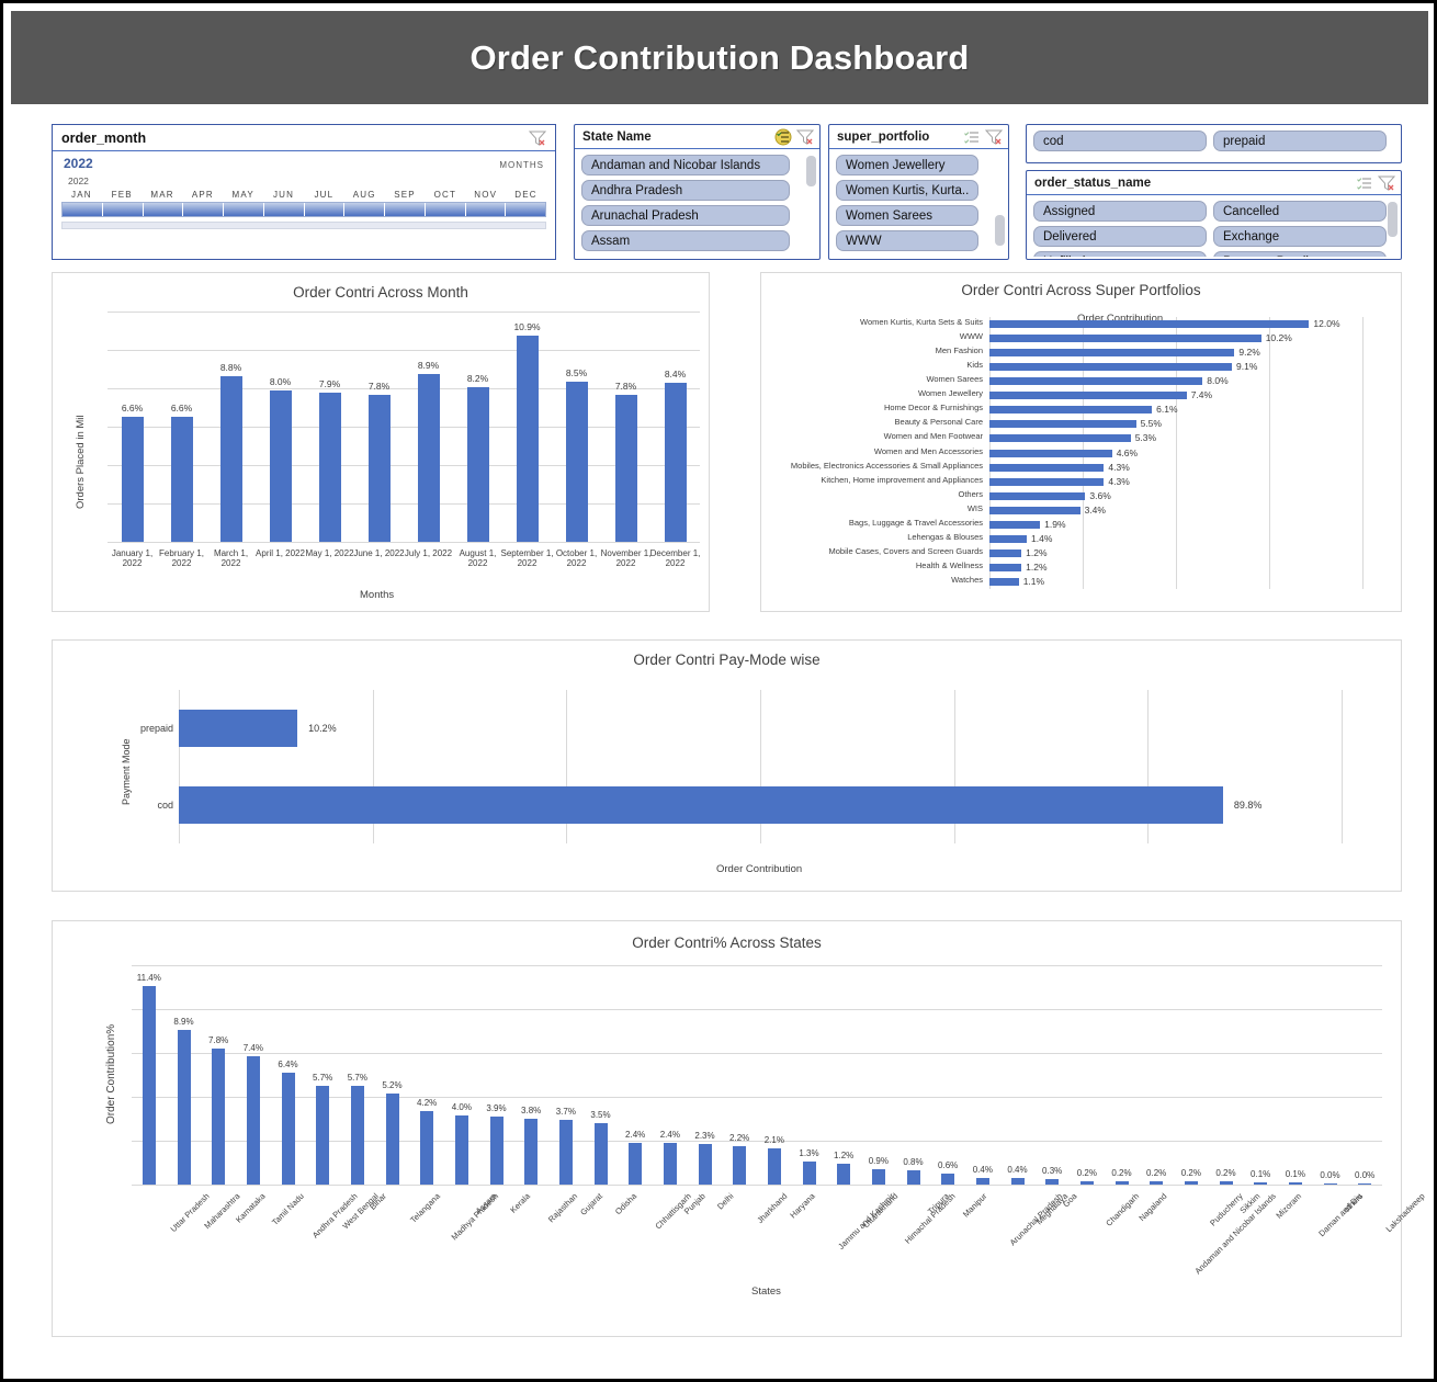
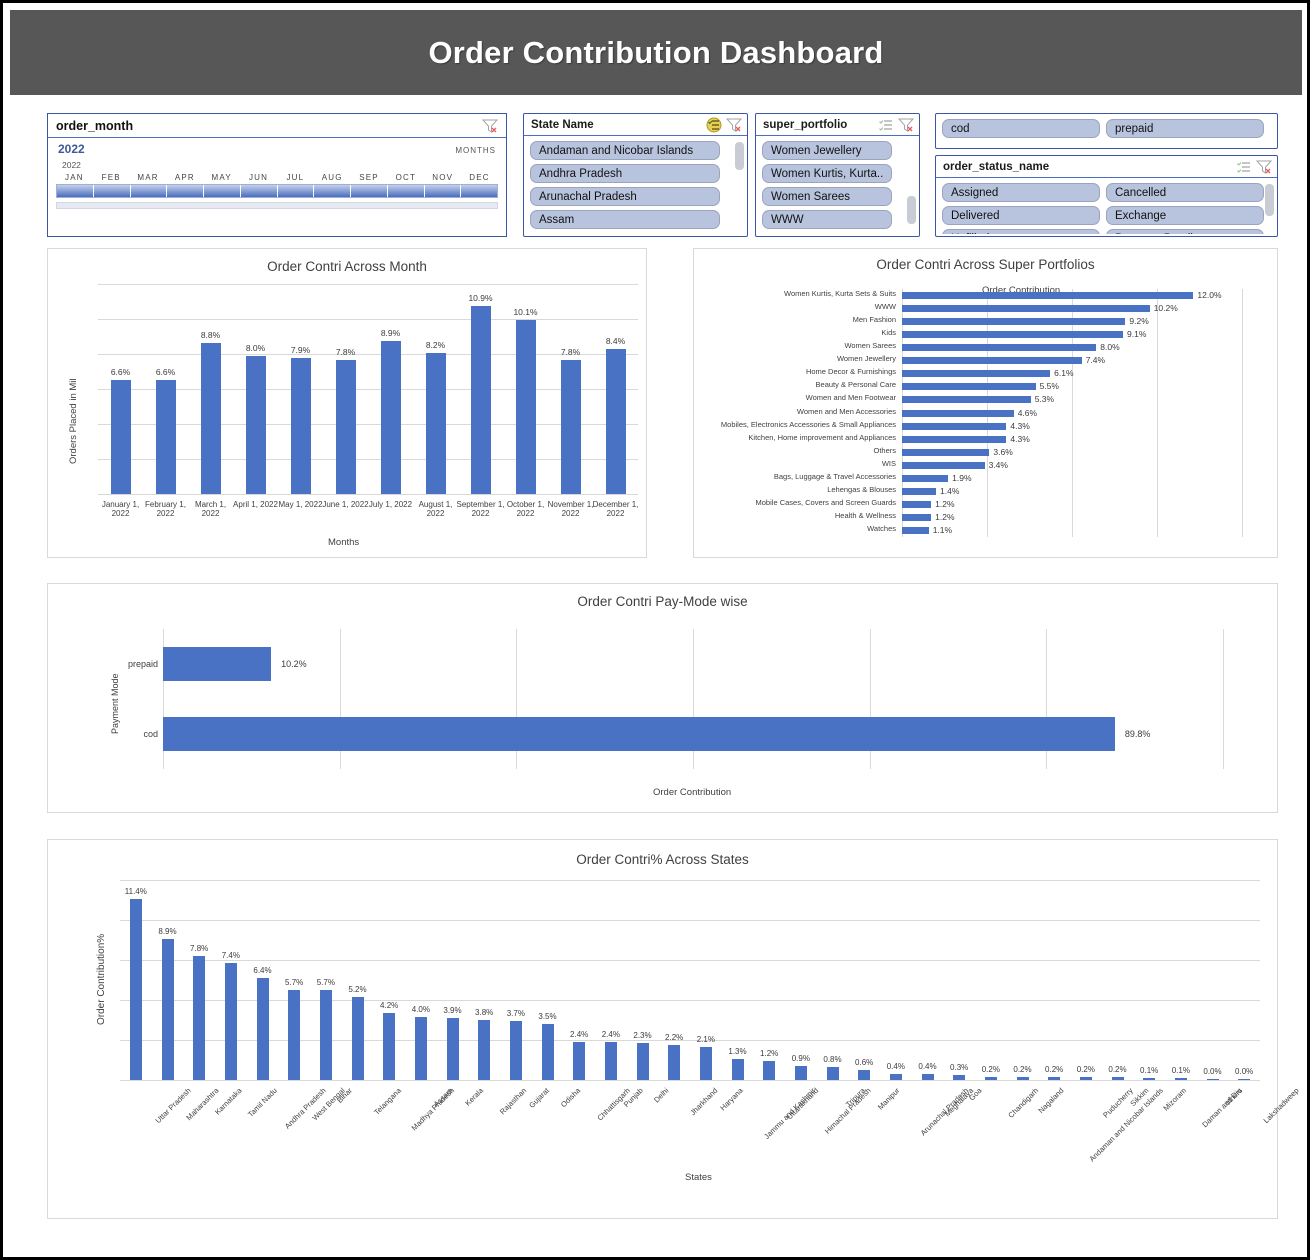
Order Contri Across Month/October 1, 2022: 8.5% -> 10.1%
